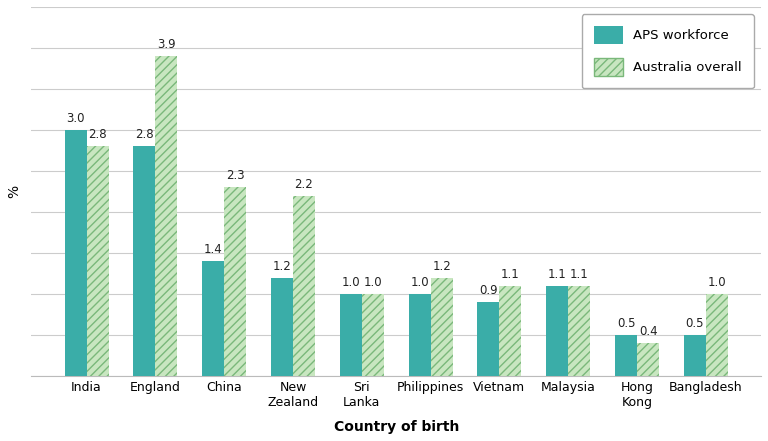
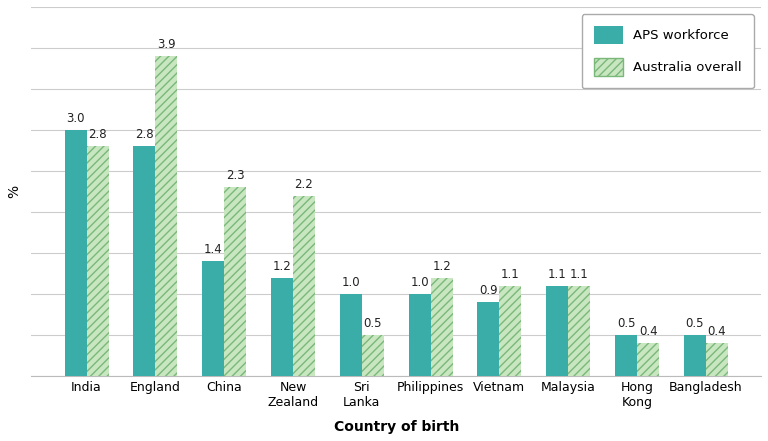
Australia overall/Sri Lanka: 1.0 -> 0.5
Australia overall/Bangladesh: 1.0 -> 0.4
